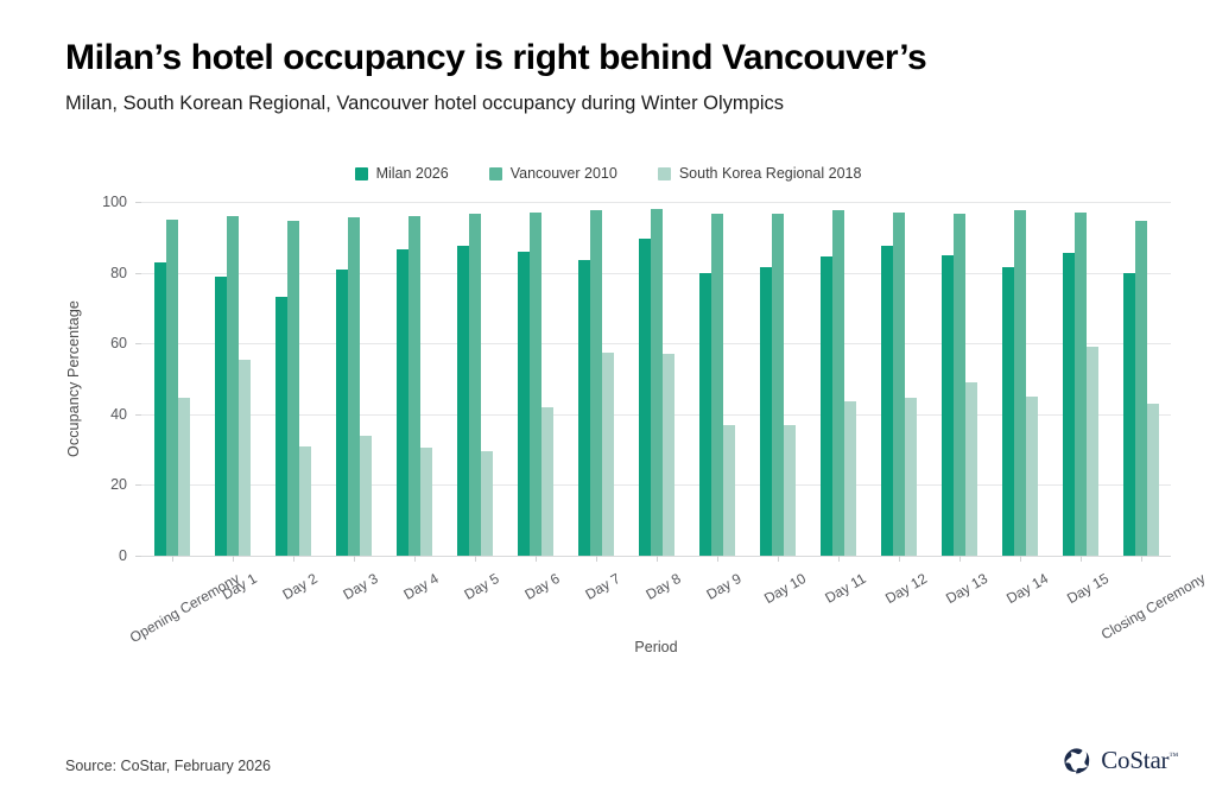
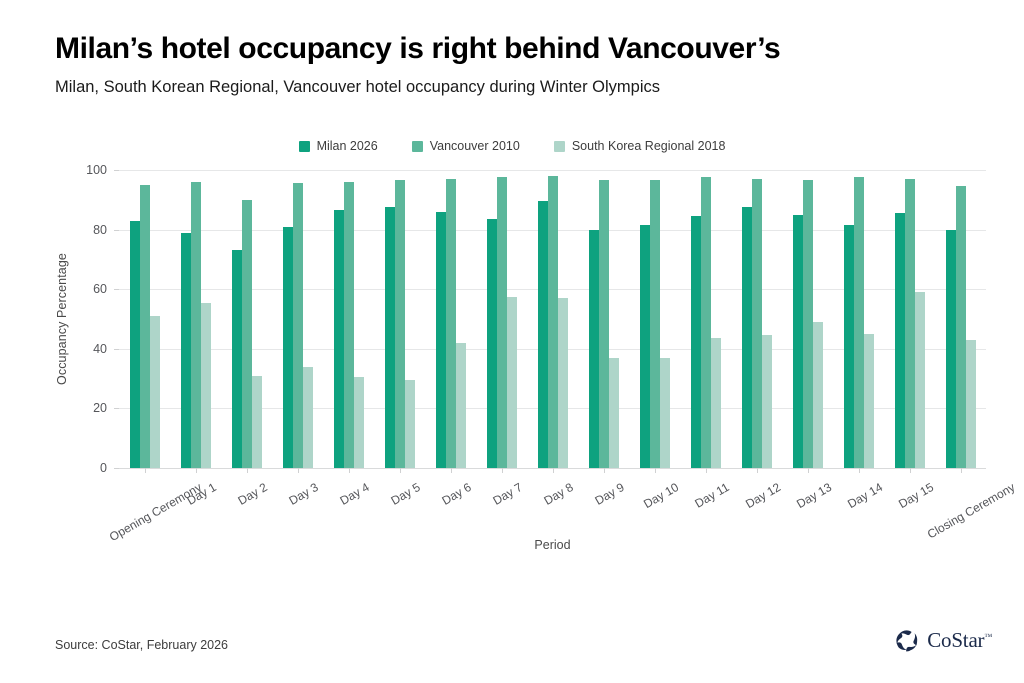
South Korea Regional 2018/Opening Ceremony: 44 -> 51
Vancouver 2010/Day 2: 94 -> 90
